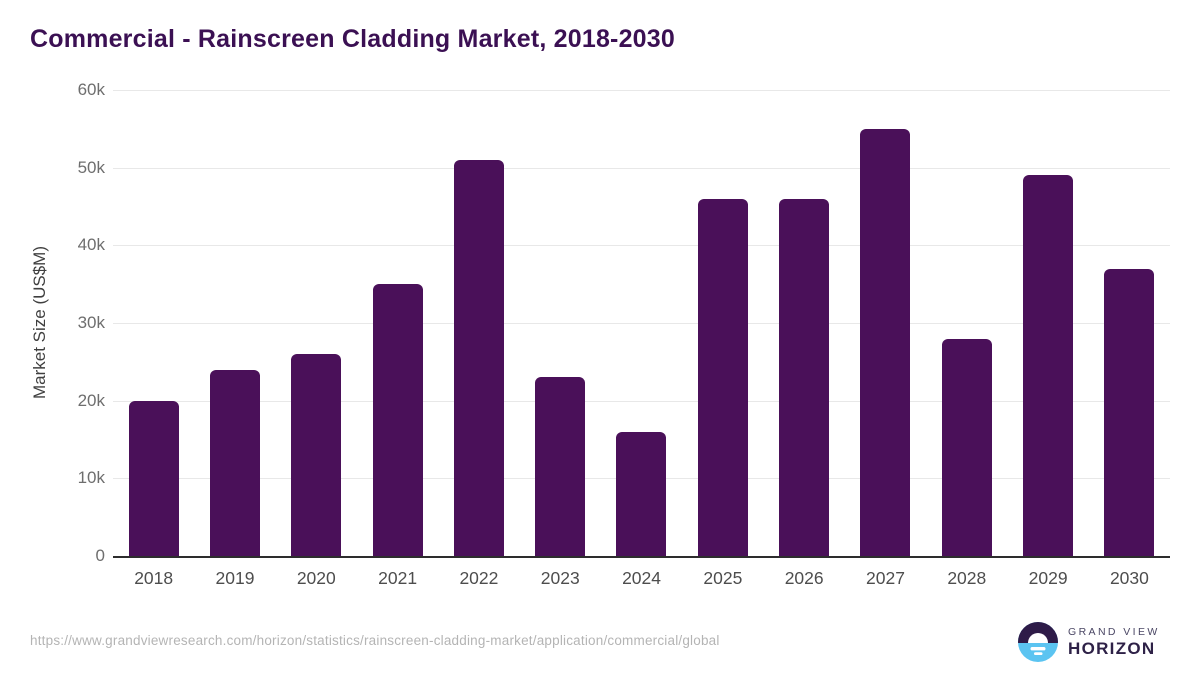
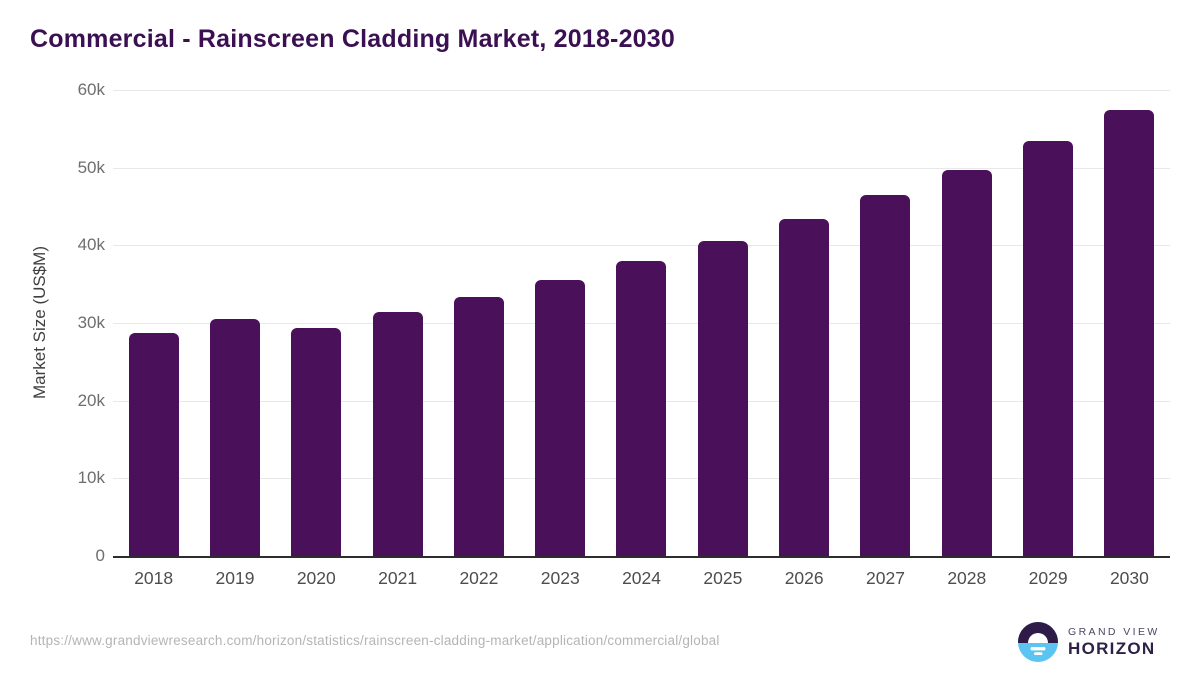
2018: 20k -> 29k
2019: 24k -> 30k
2020: 26k -> 29k
2021: 35k -> 31k
2022: 51k -> 33k
2023: 23k -> 36k
2024: 16k -> 38k
2025: 46k -> 40k
2026: 46k -> 43k
2027: 55k -> 46k
2028: 28k -> 50k
2029: 49k -> 53k
2030: 37k -> 57k
